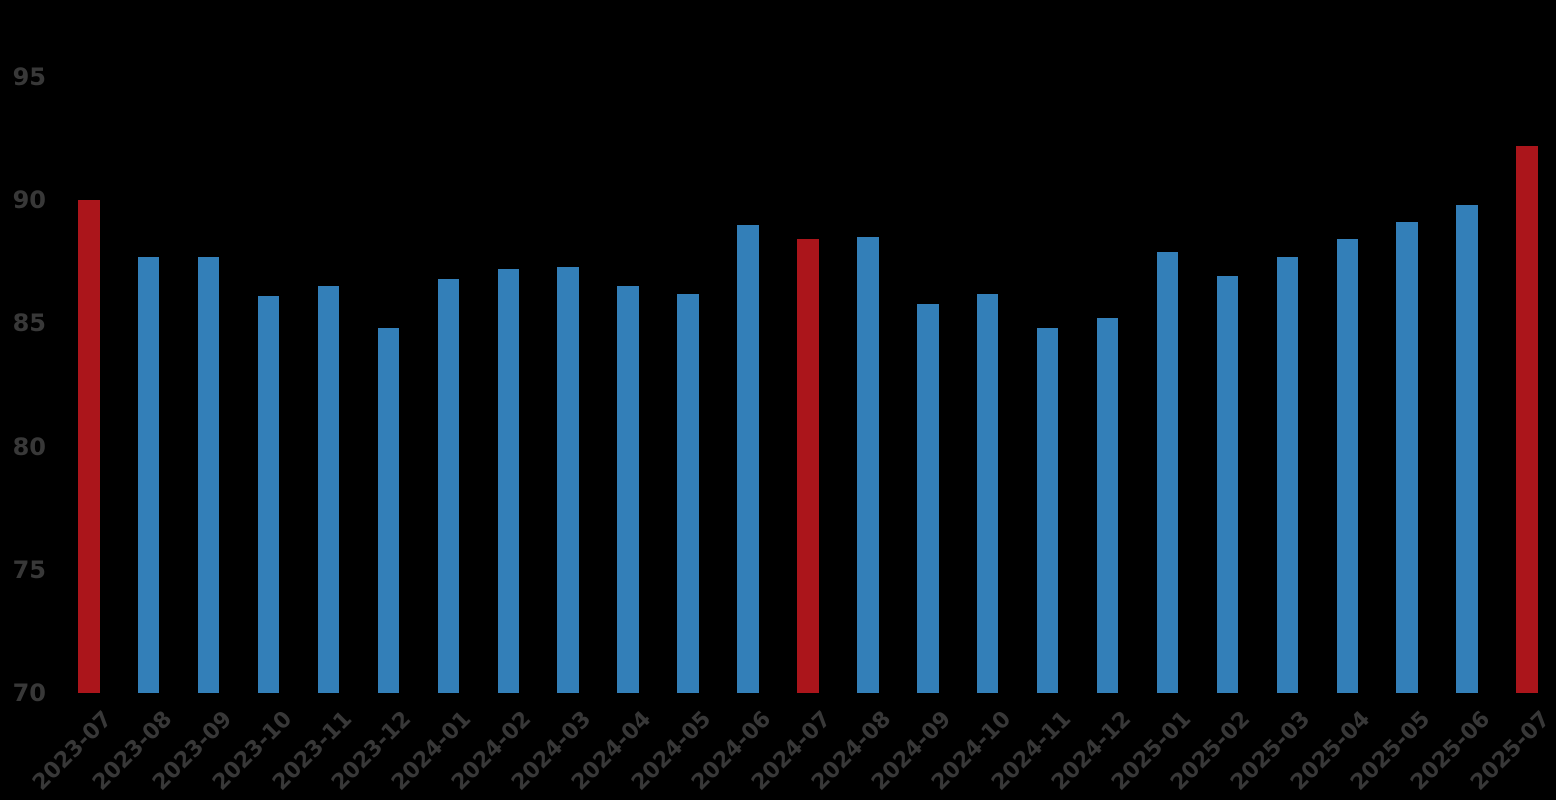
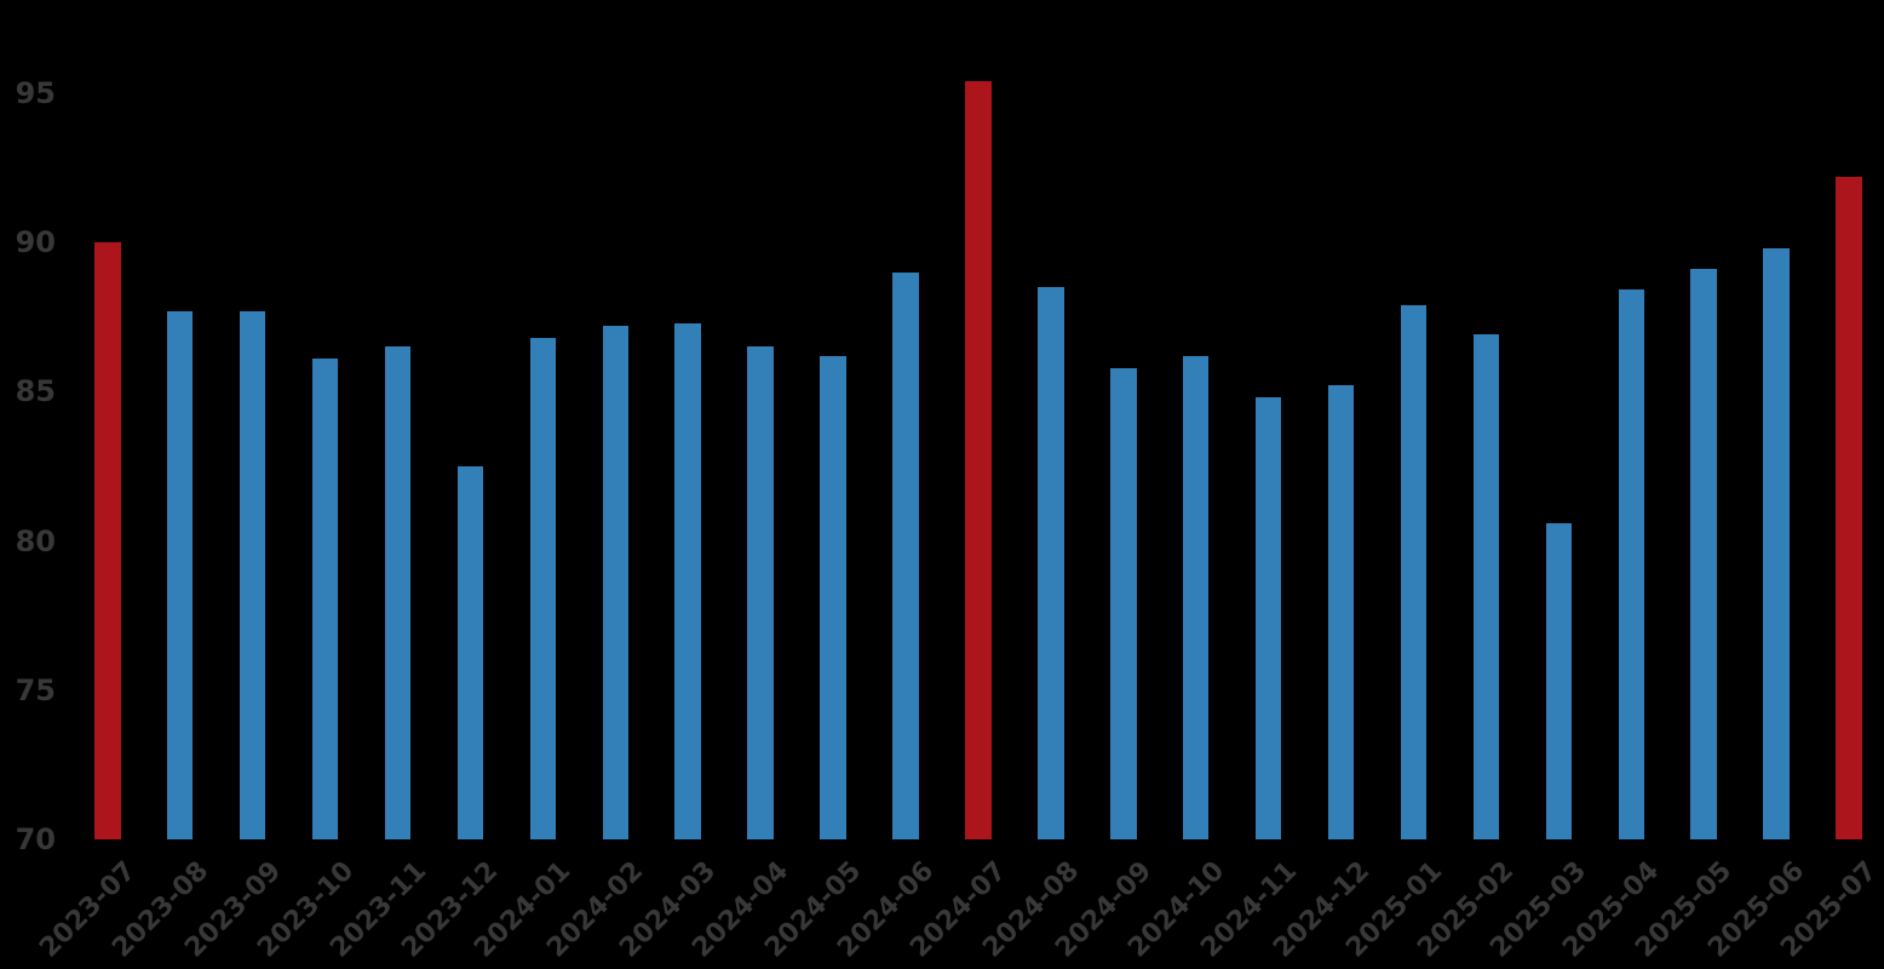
2023-12: 84.8 -> 82.5
2024-07: 88.4 -> 95.4
2025-03: 87.7 -> 80.6
